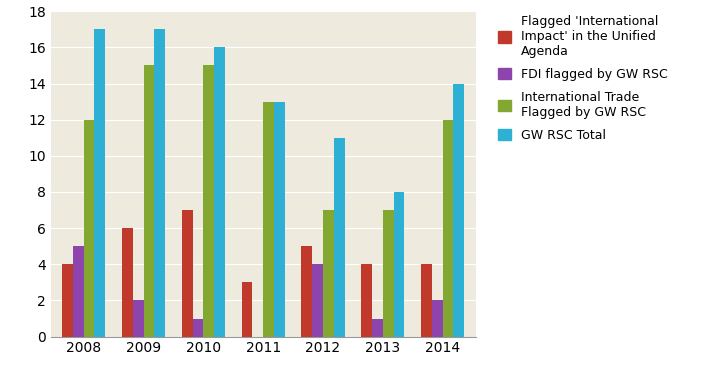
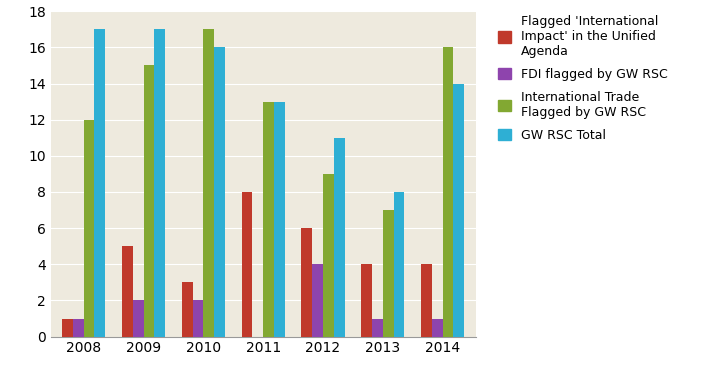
Flagged 'International Impact' in the Unified Agenda/2008: 4 -> 1
FDI flagged by GW RSC/2008: 5 -> 1
Flagged 'International Impact' in the Unified Agenda/2009: 6 -> 5
Flagged 'International Impact' in the Unified Agenda/2010: 7 -> 3
FDI flagged by GW RSC/2010: 1 -> 2
International Trade Flagged by GW RSC/2010: 15 -> 17
Flagged 'International Impact' in the Unified Agenda/2011: 3 -> 8
Flagged 'International Impact' in the Unified Agenda/2012: 5 -> 6
International Trade Flagged by GW RSC/2012: 7 -> 9
FDI flagged by GW RSC/2014: 2 -> 1
International Trade Flagged by GW RSC/2014: 12 -> 16
